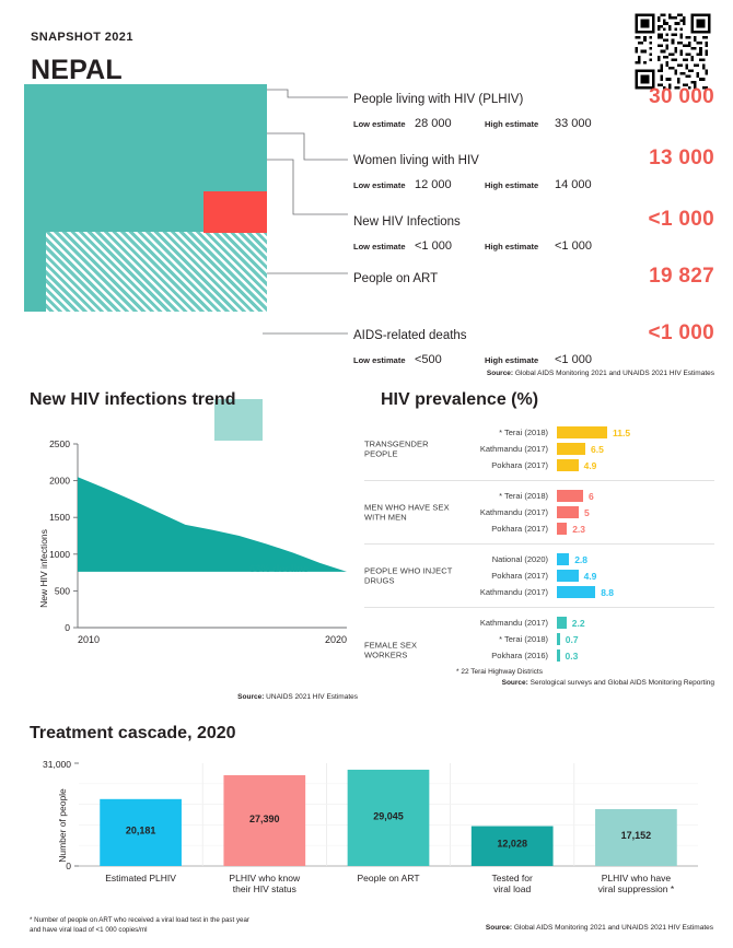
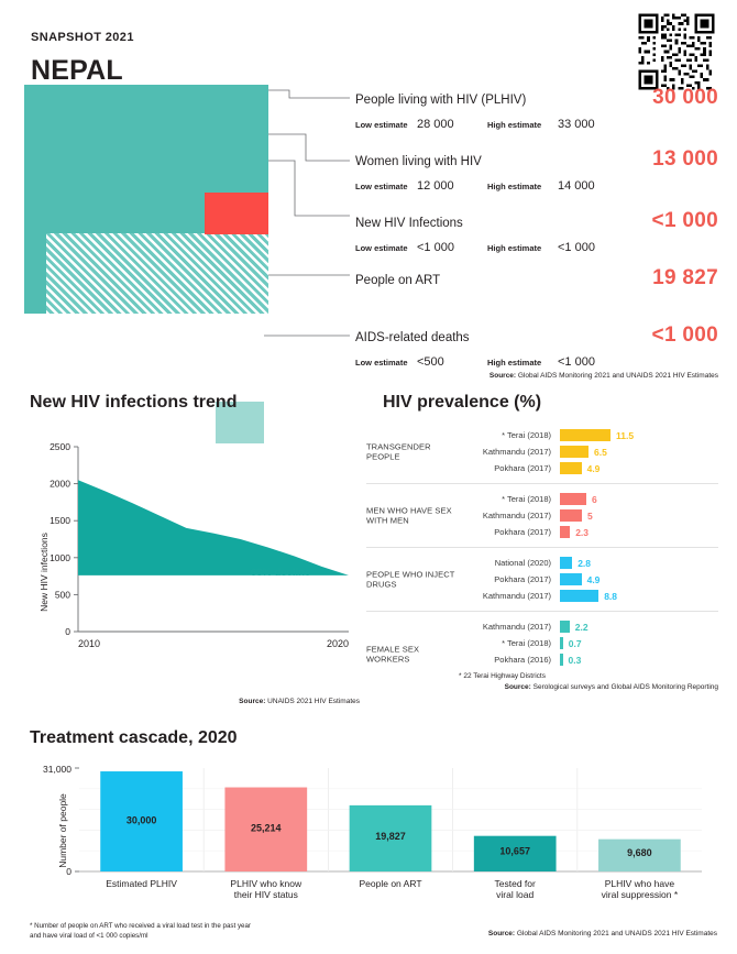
Treatment cascade, 2020/Estimated PLHIV: 20,181 -> 30,000
Treatment cascade, 2020/PLHIV who know their HIV status: 27,390 -> 25,214
Treatment cascade, 2020/People on ART: 29,045 -> 19,827
Treatment cascade, 2020/Tested for viral load: 12,028 -> 10,657
Treatment cascade, 2020/PLHIV who have viral suppression *: 17,152 -> 9,680
